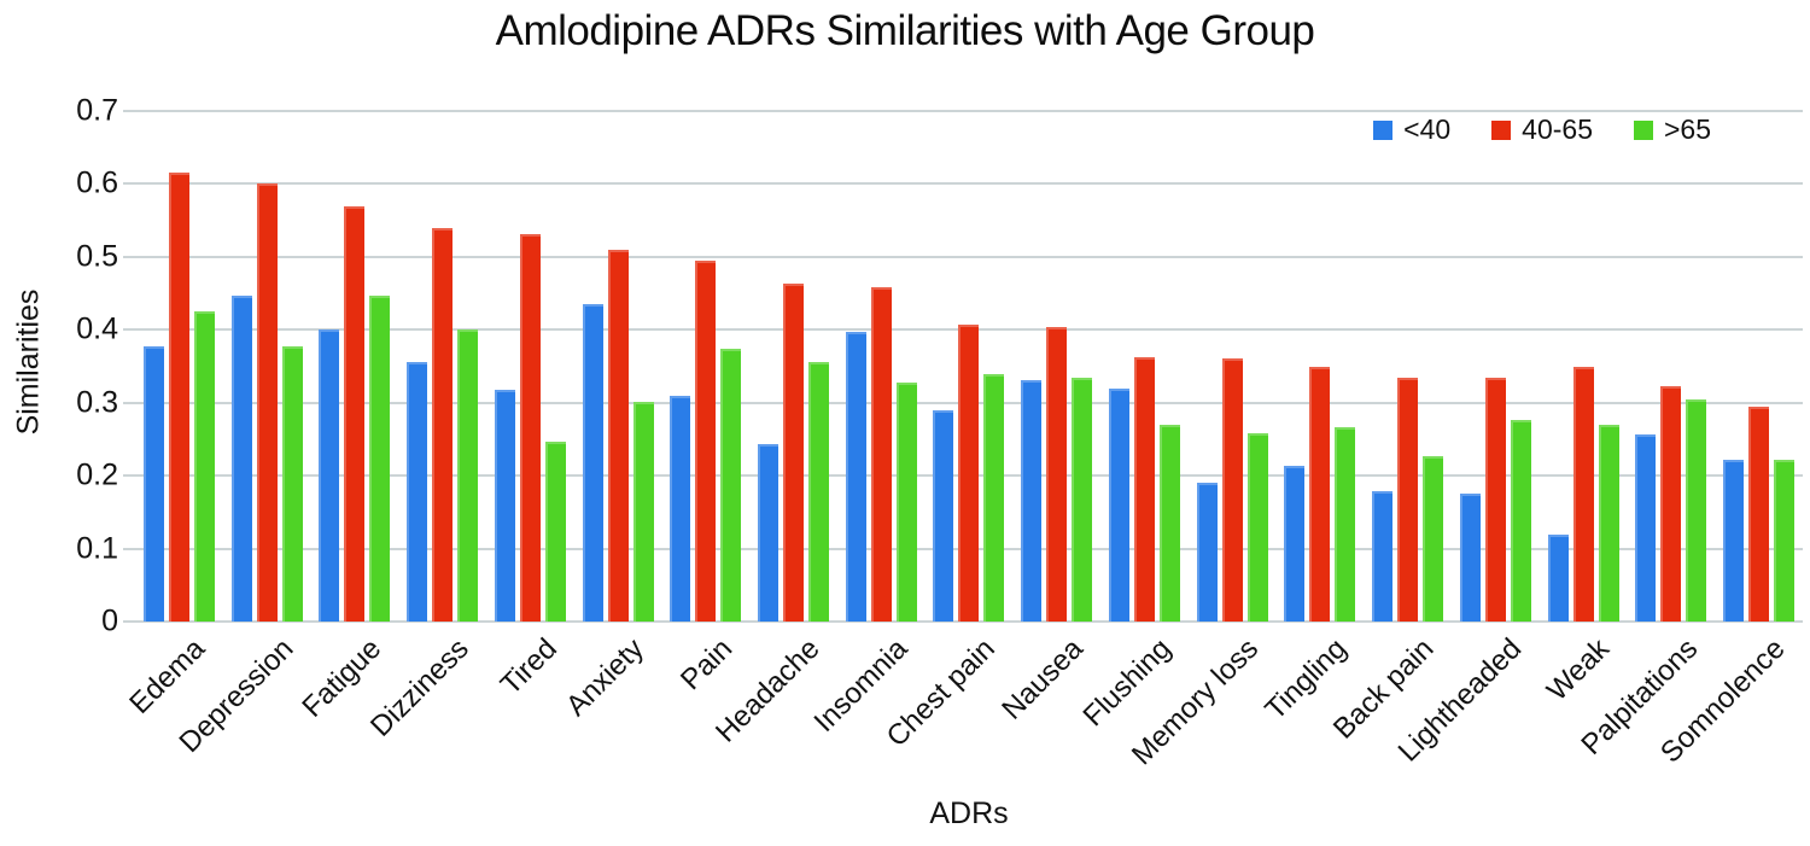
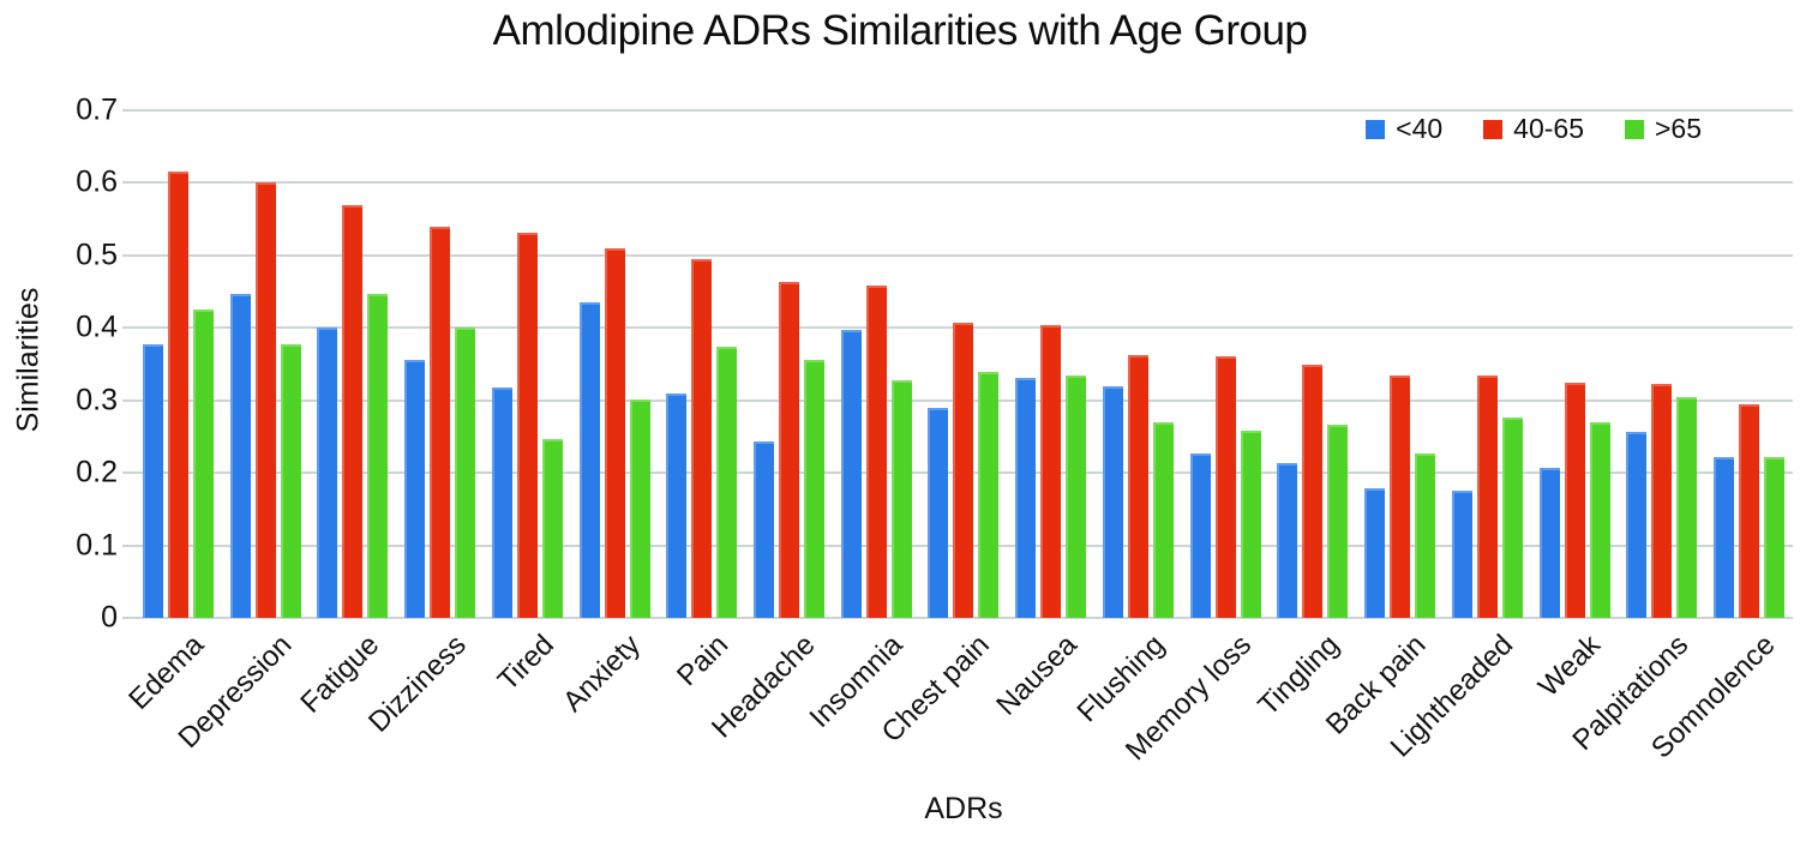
<40/Memory loss: 0.19 -> 0.23
<40/Weak: 0.12 -> 0.21
40-65/Weak: 0.35 -> 0.33
